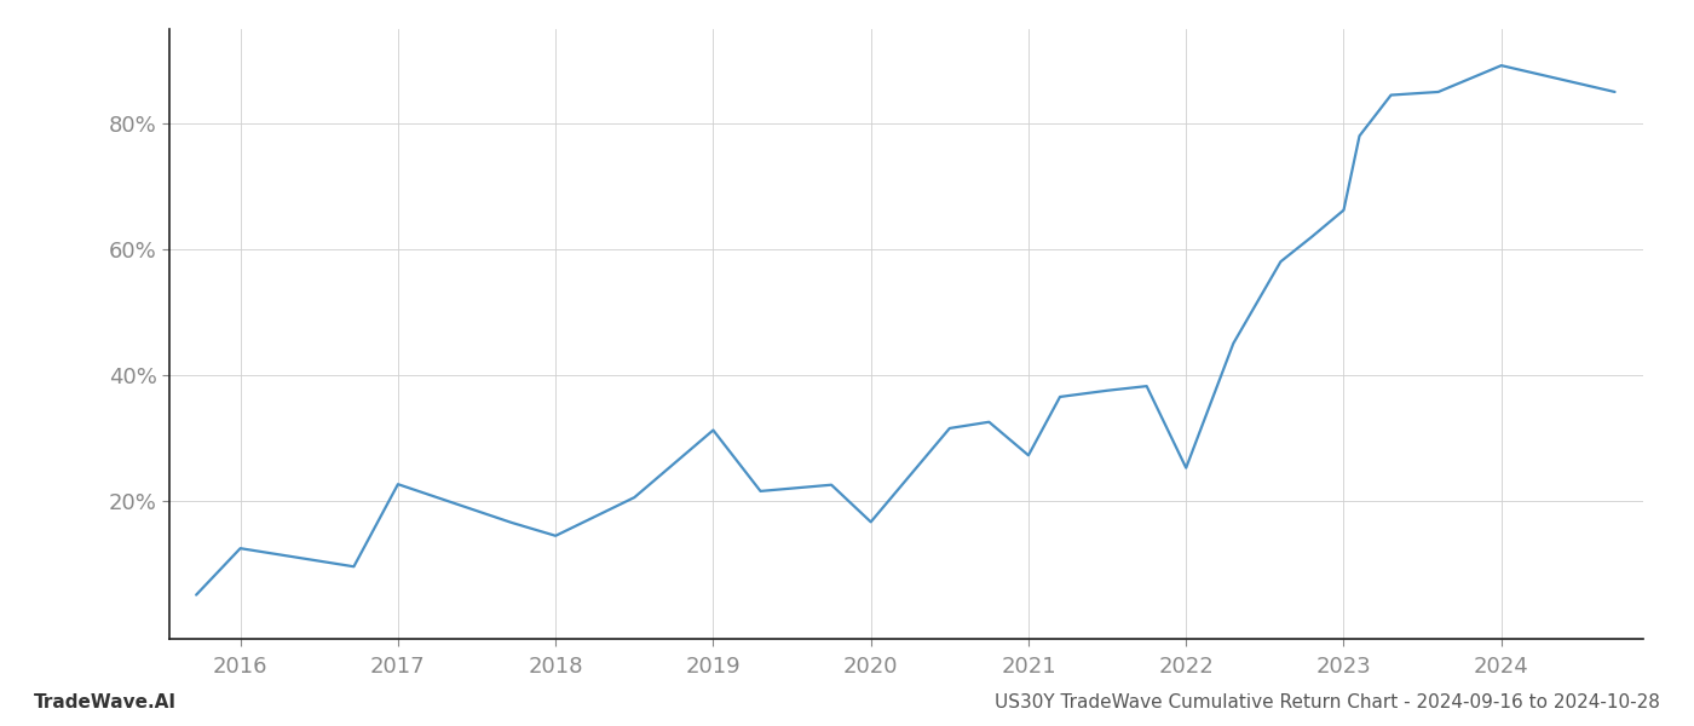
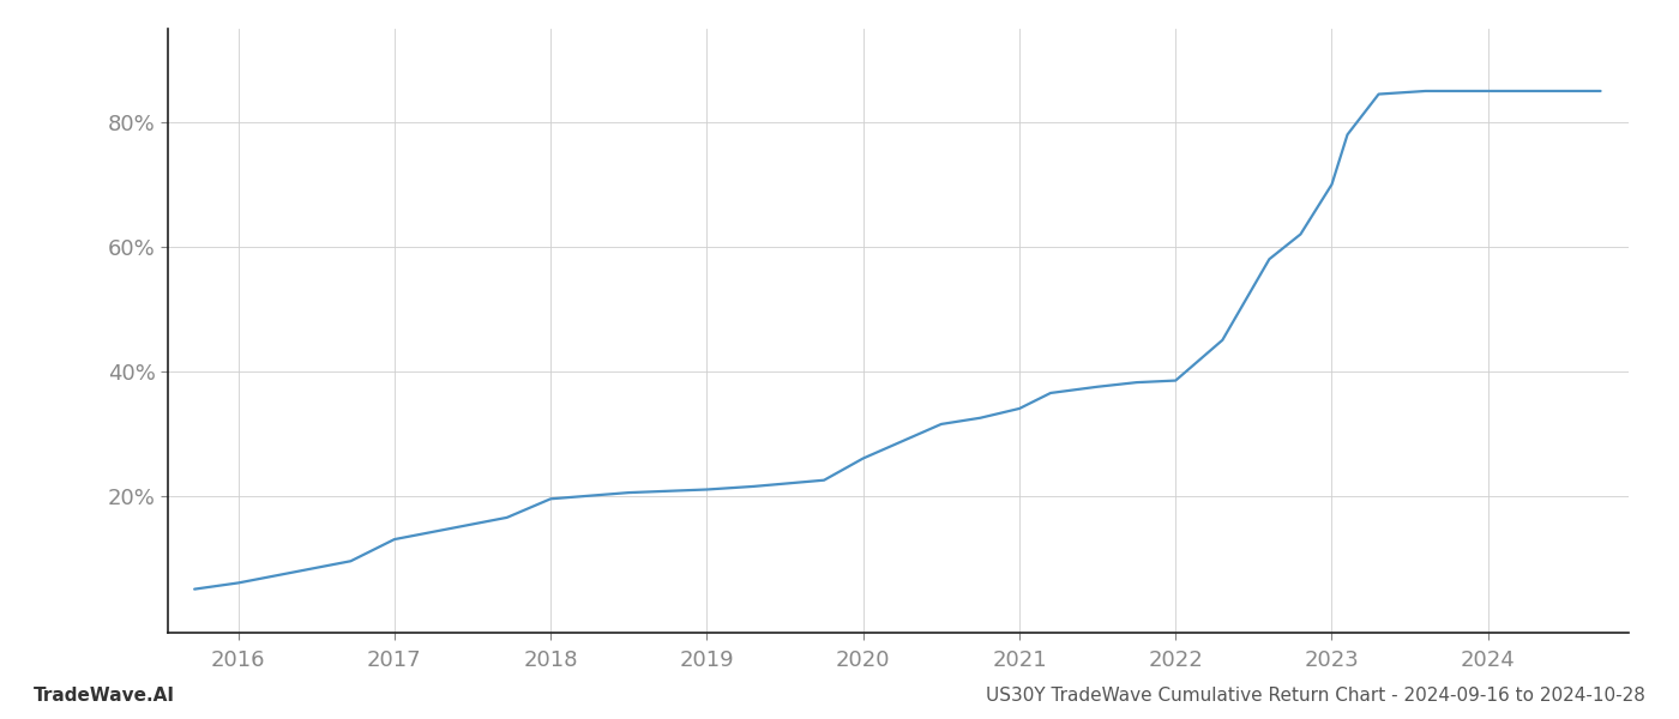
2016: 12.4% -> 6.0%
2017: 22.6% -> 13.0%
2018: 14.4% -> 19.5%
2019: 31.2% -> 21.0%
2020: 16.6% -> 26.0%
2021: 27.2% -> 34.0%
2022: 25.2% -> 38.5%
2023: 66.2% -> 70.0%
2024: 89.2% -> 85.0%
